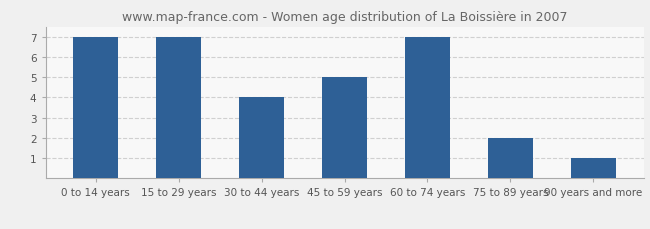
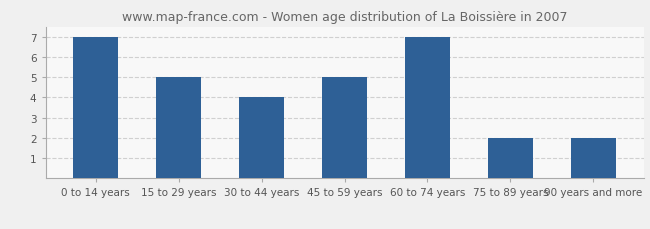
15 to 29 years: 7 -> 5
90 years and more: 1 -> 2
